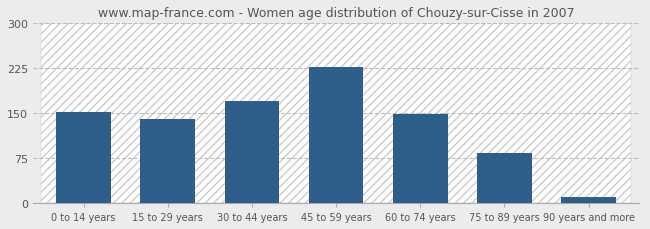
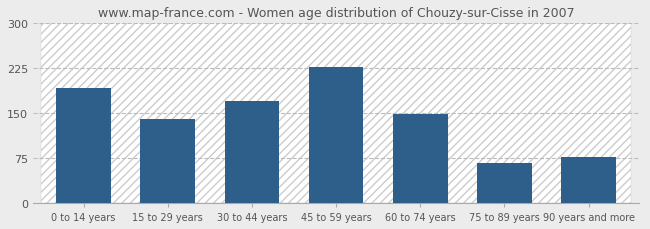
0 to 14 years: 151 -> 192
75 to 89 years: 83 -> 66
90 years and more: 10 -> 76
